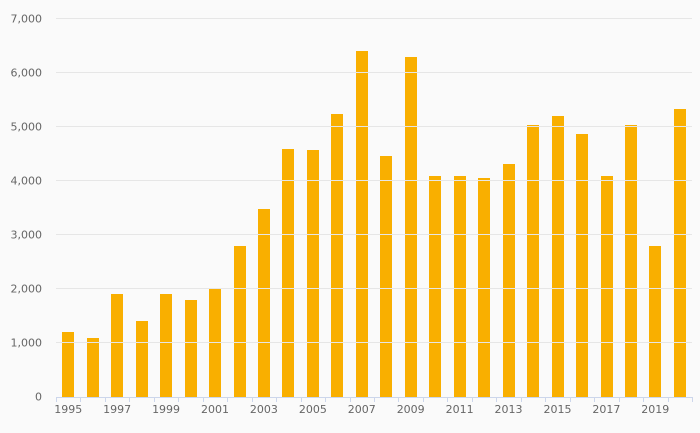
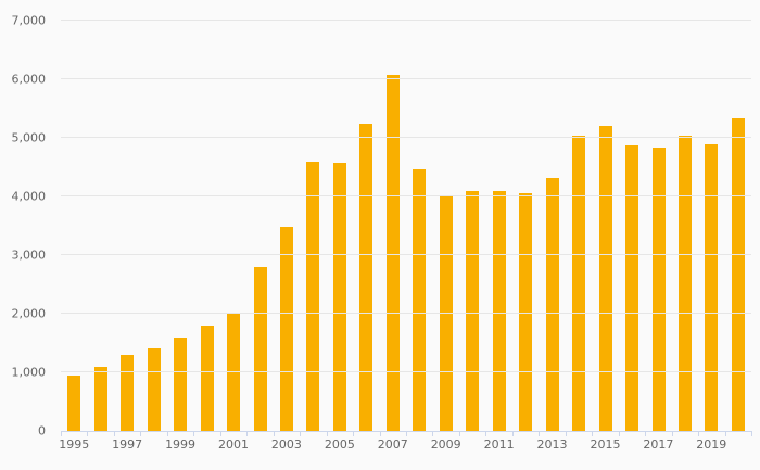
1995: 1200 -> 1000
1997: 1900 -> 1300
1999: 1900 -> 1600
2007: 6400 -> 6100
2009: 6300 -> 4000
2017: 4100 -> 4800
2019: 2800 -> 4900
